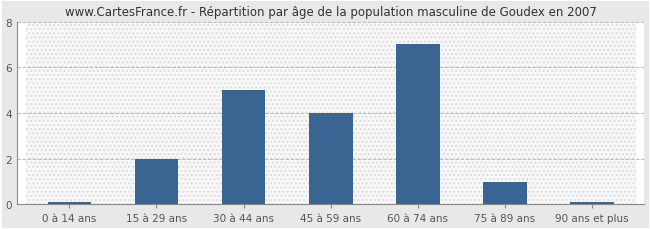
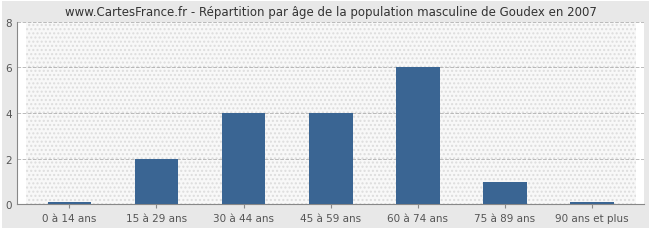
30 à 44 ans: 5.0 -> 4.0
60 à 74 ans: 7.0 -> 6.0
